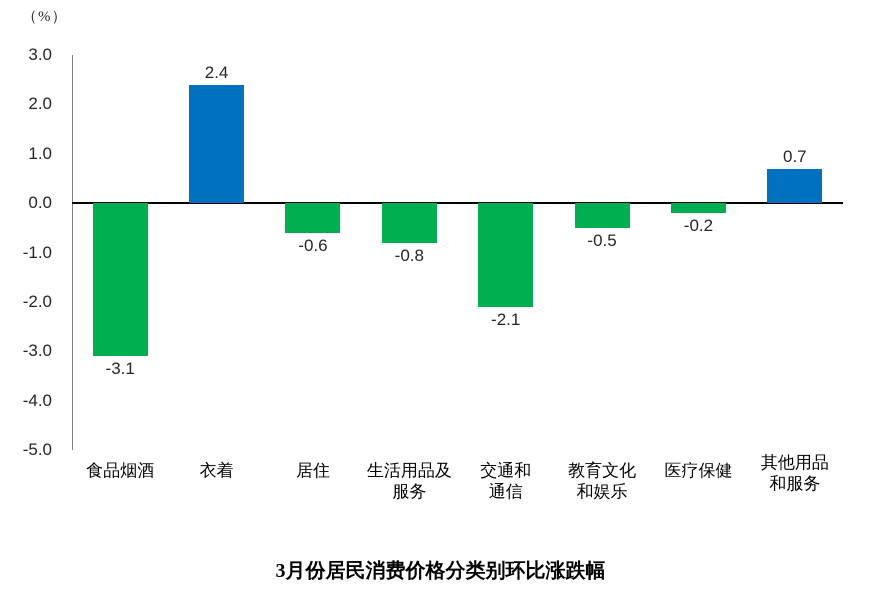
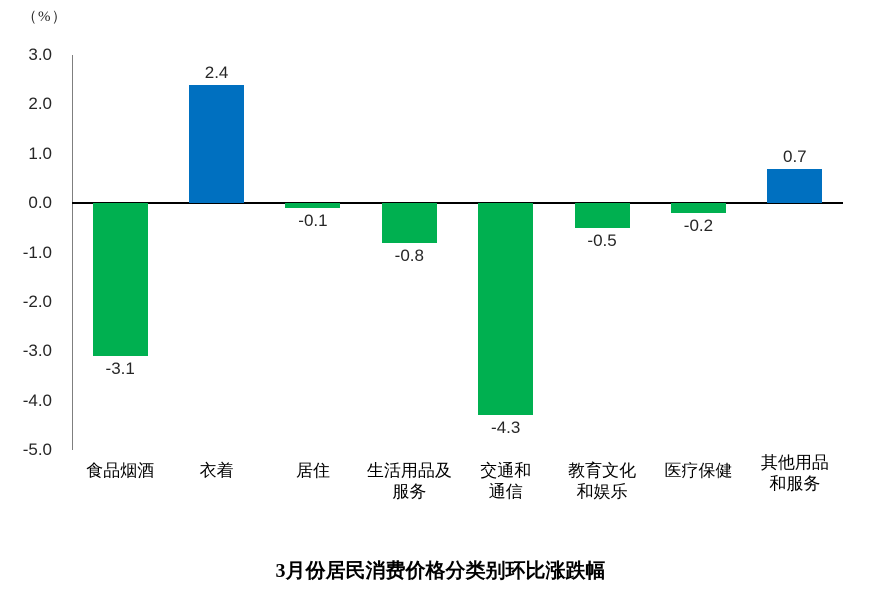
居住: -0.6 -> -0.1
交通和通信: -2.1 -> -4.3
